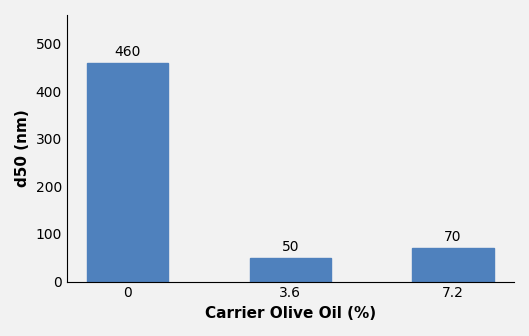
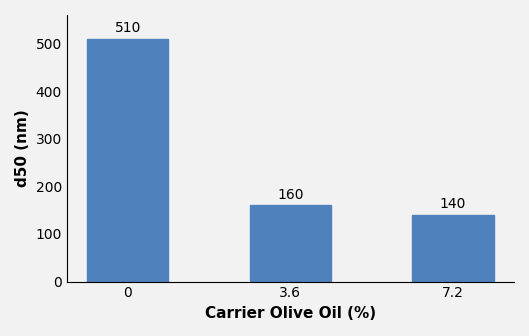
0: 460 -> 510
3.6: 50 -> 160
7.2: 70 -> 140
